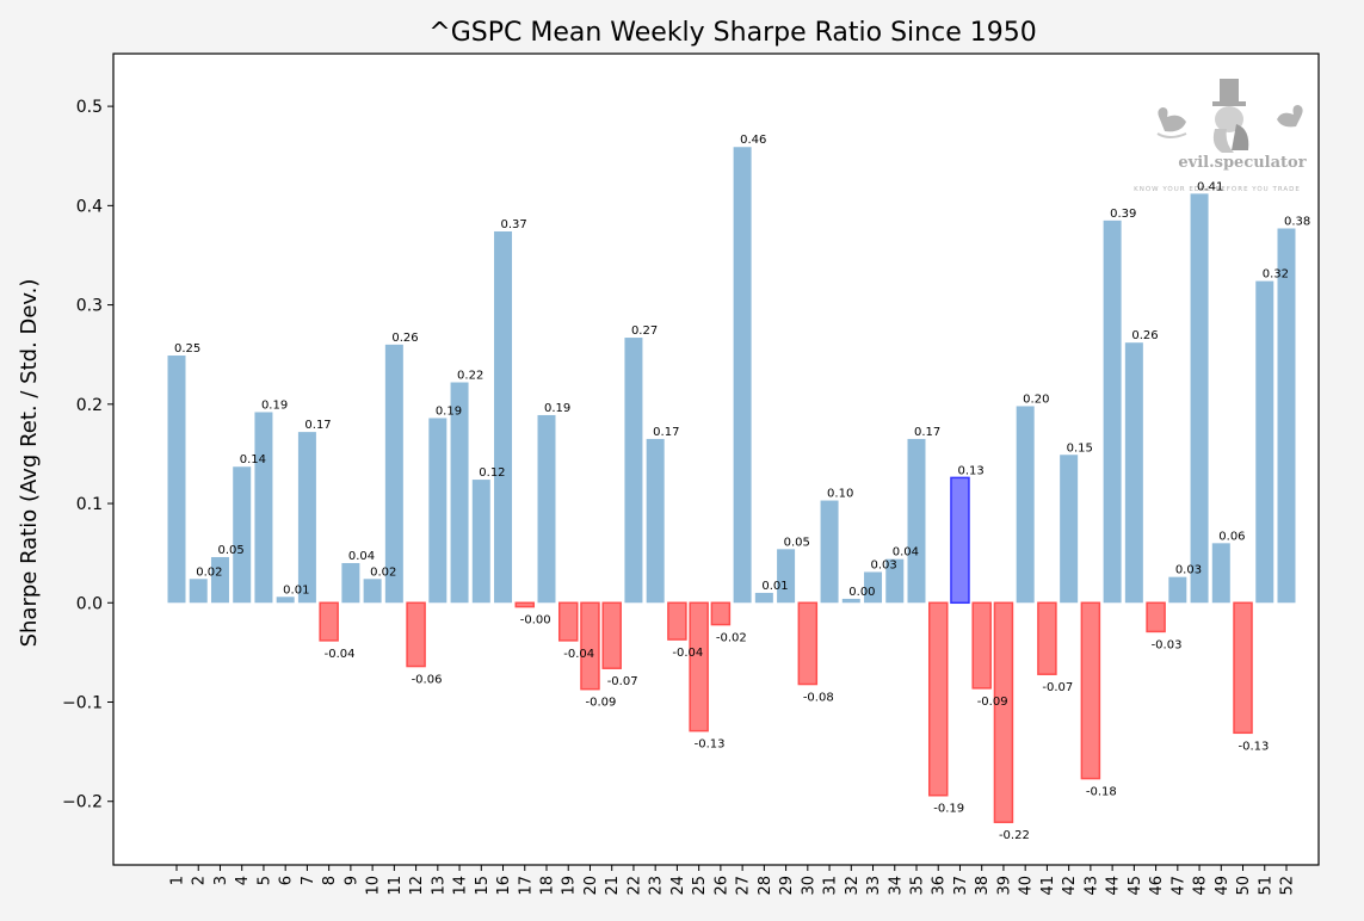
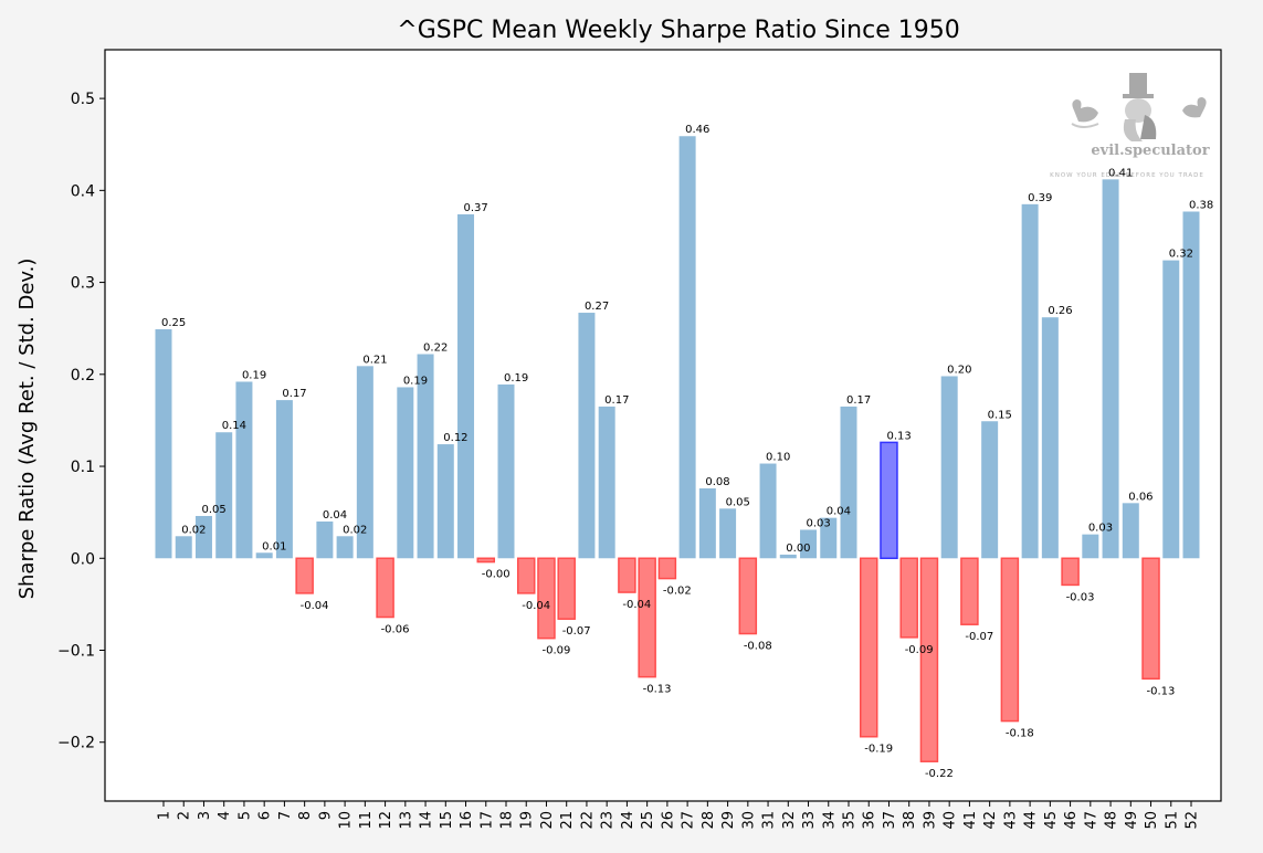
11: 0.26 -> 0.21
28: 0.01 -> 0.08
